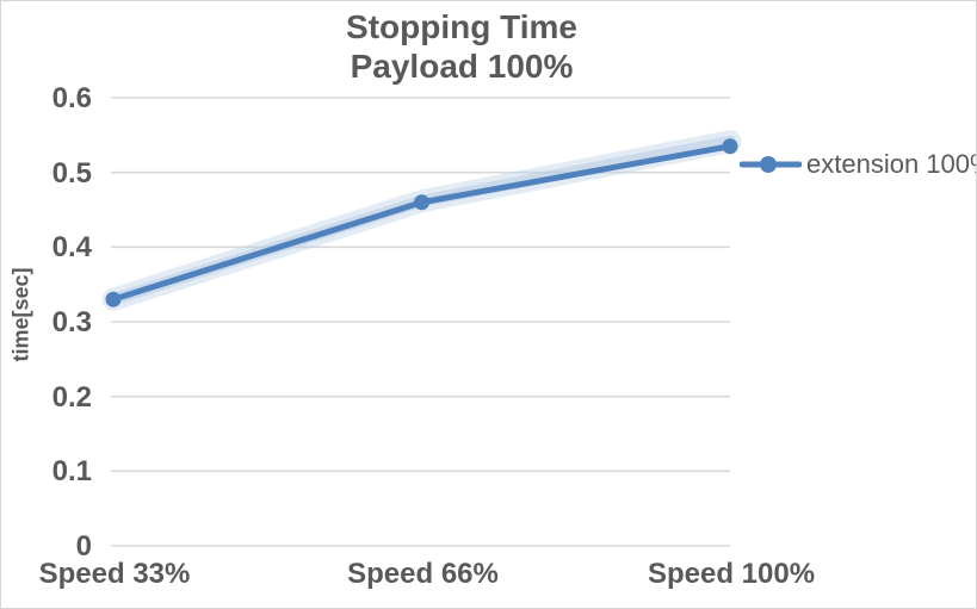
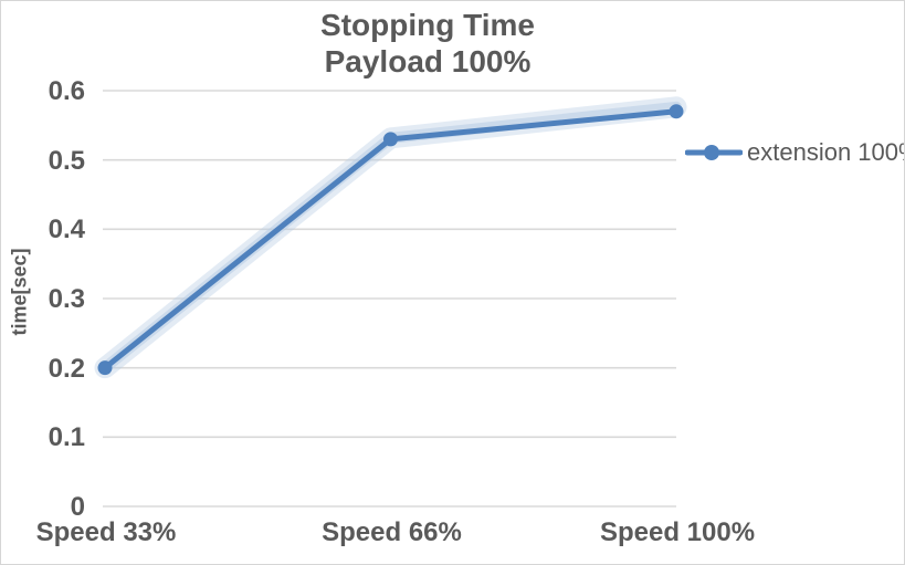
Speed 33%: 0.33 -> 0.20
Speed 66%: 0.46 -> 0.53
Speed 100%: 0.54 -> 0.57
